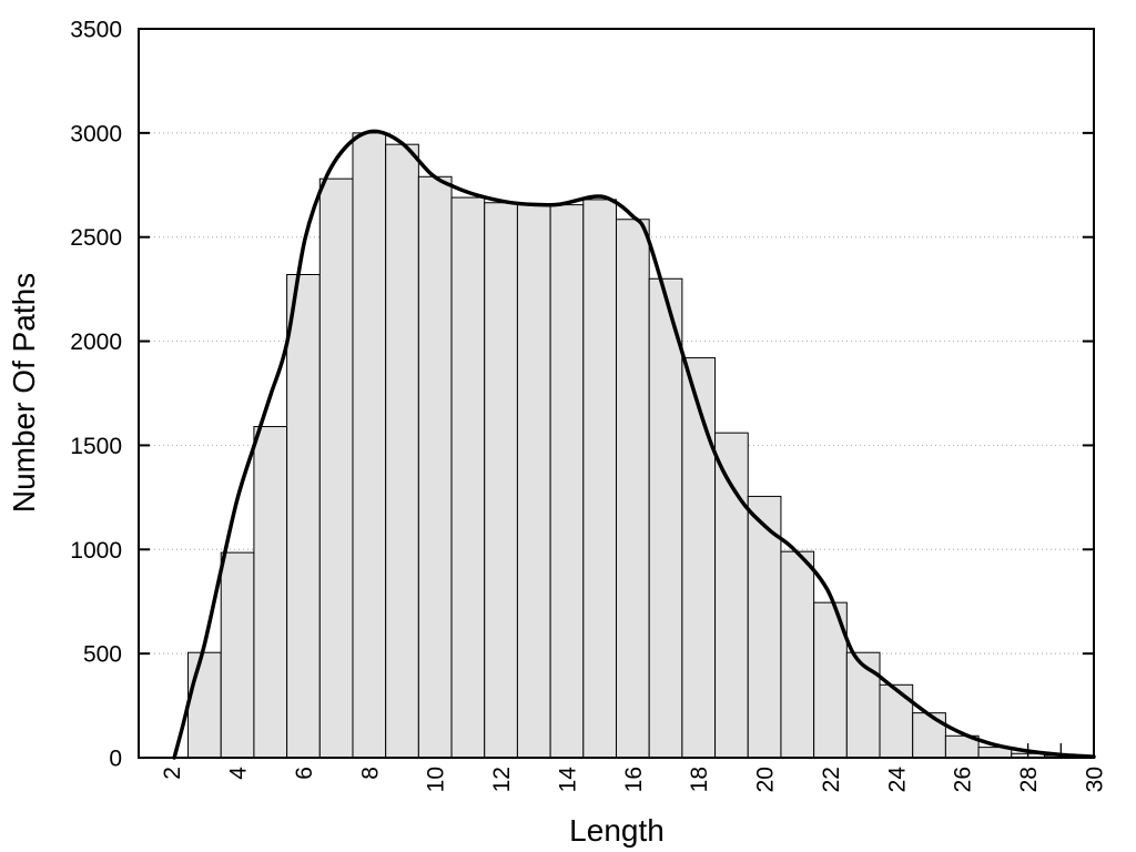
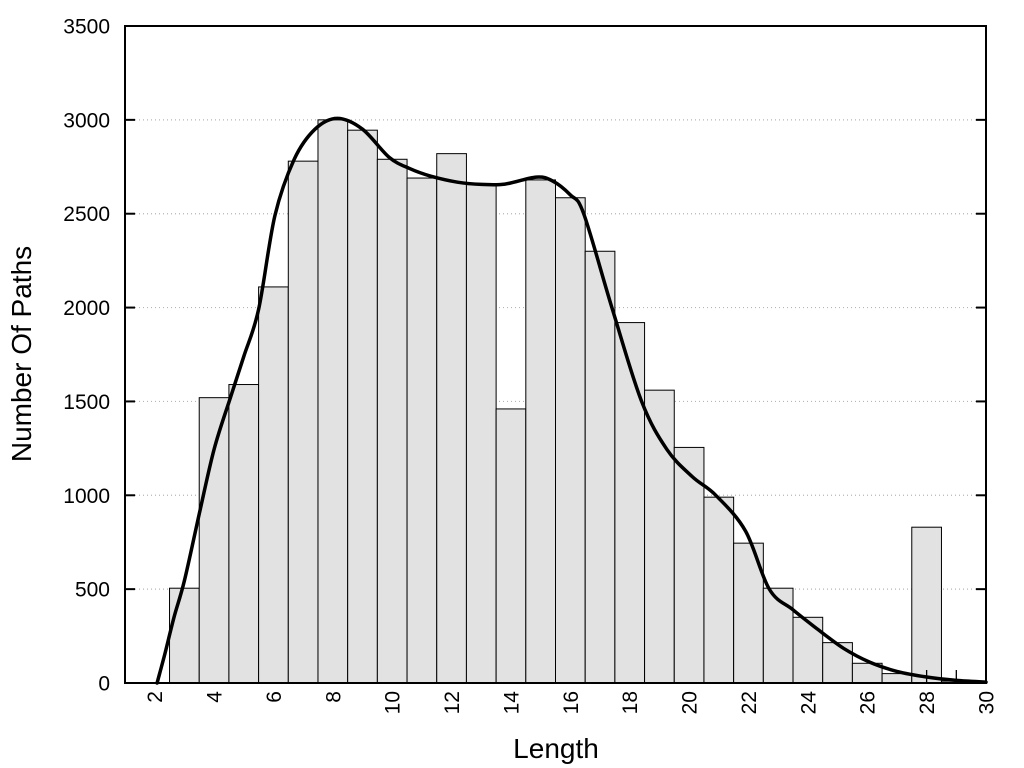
4: 980 -> 1520
6: 2320 -> 2110
12: 2660 -> 2820
14: 2660 -> 1460
28: 20 -> 830
